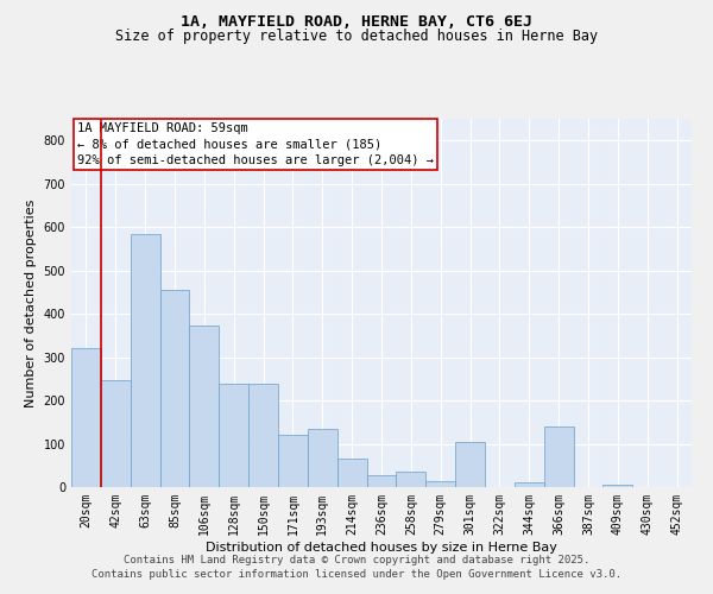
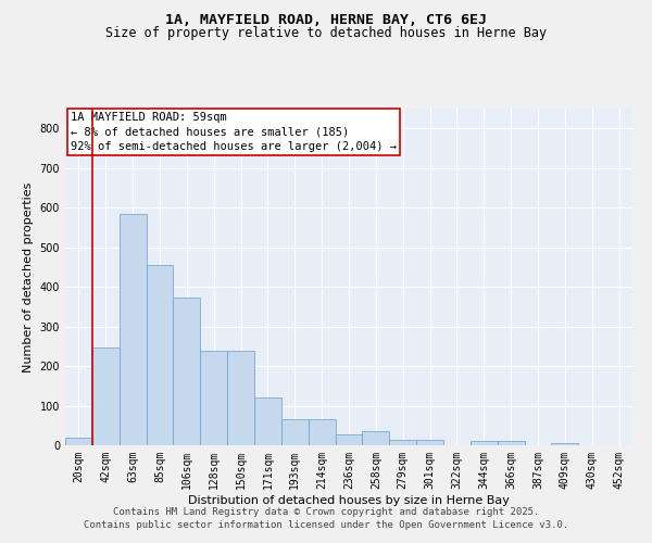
20sqm: 320 -> 18
193sqm: 135 -> 65
301sqm: 105 -> 13
366sqm: 140 -> 10
